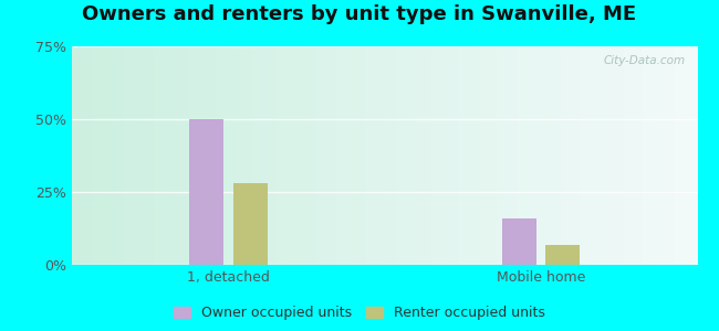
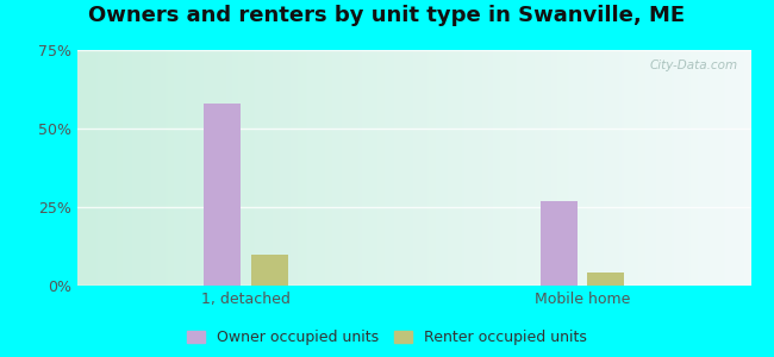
Owner occupied units/1, detached: 50% -> 58%
Renter occupied units/1, detached: 28% -> 10%
Owner occupied units/Mobile home: 16% -> 27%
Renter occupied units/Mobile home: 7% -> 4%
